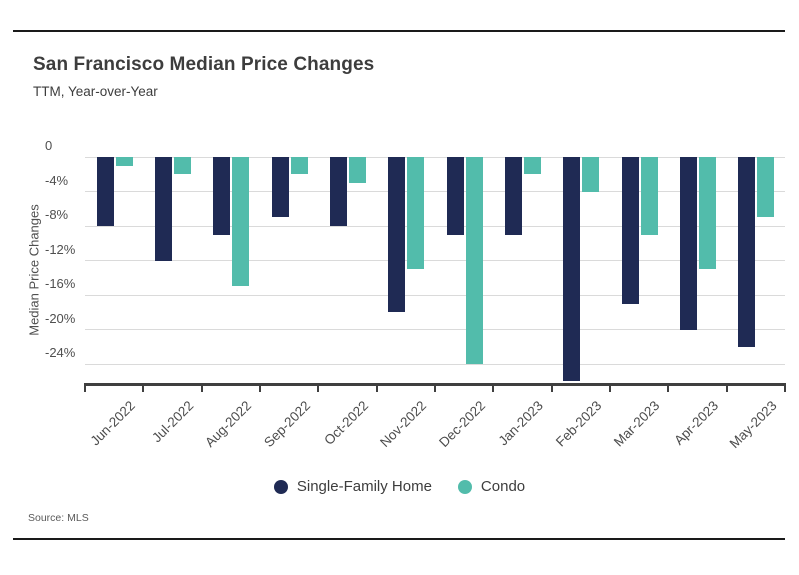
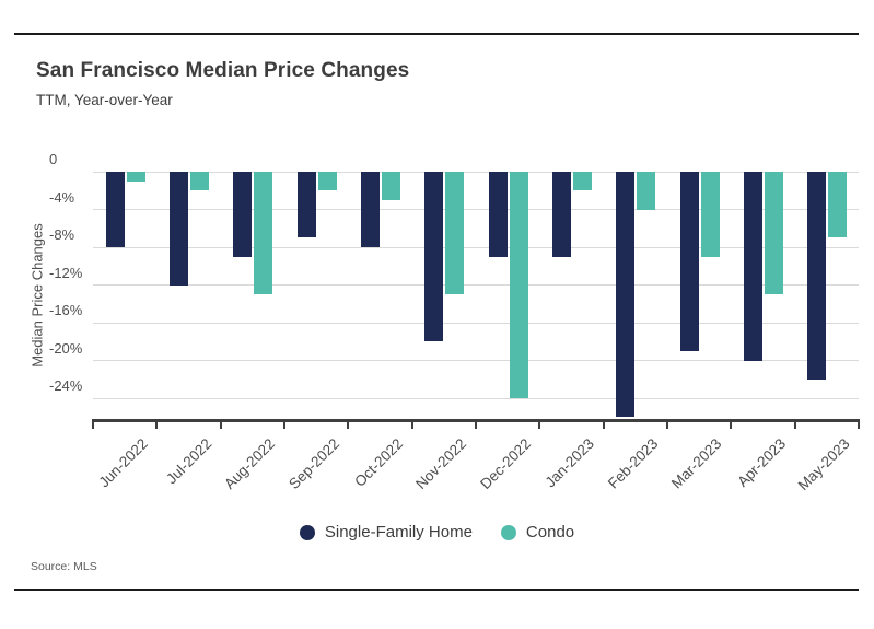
Condo/Aug-2022: -15 -> -13
Single-Family Home/Mar-2023: -17 -> -19
